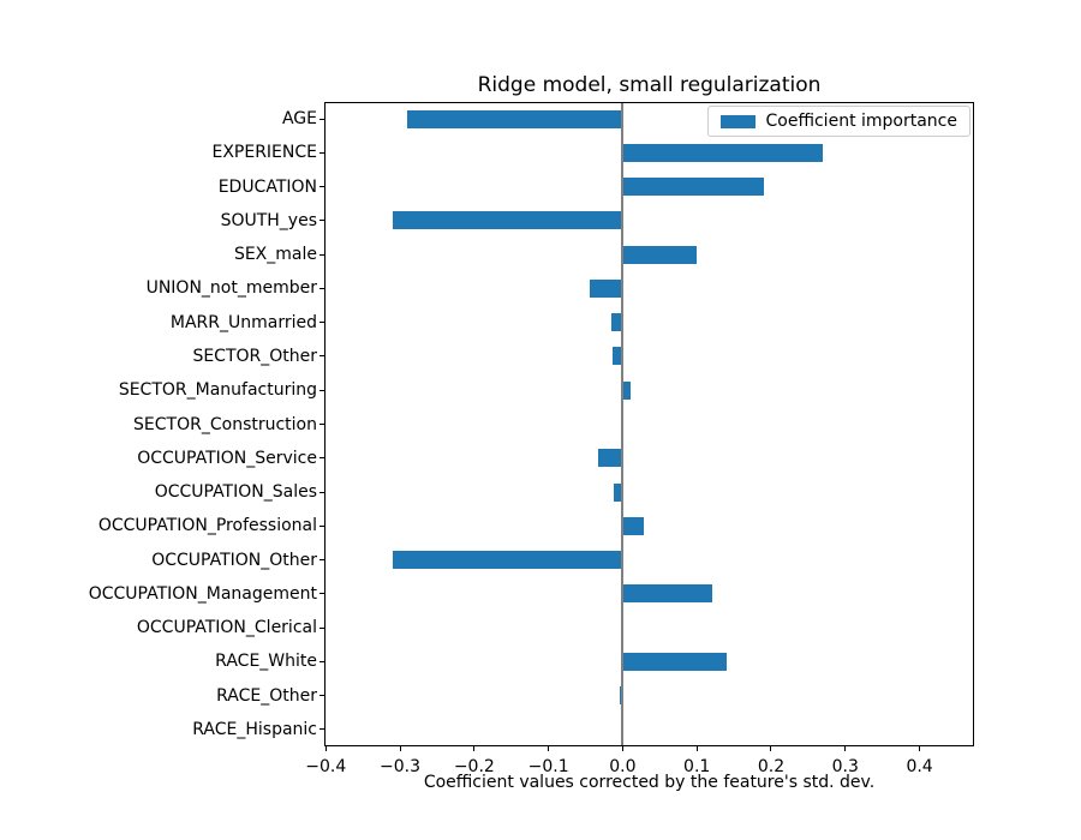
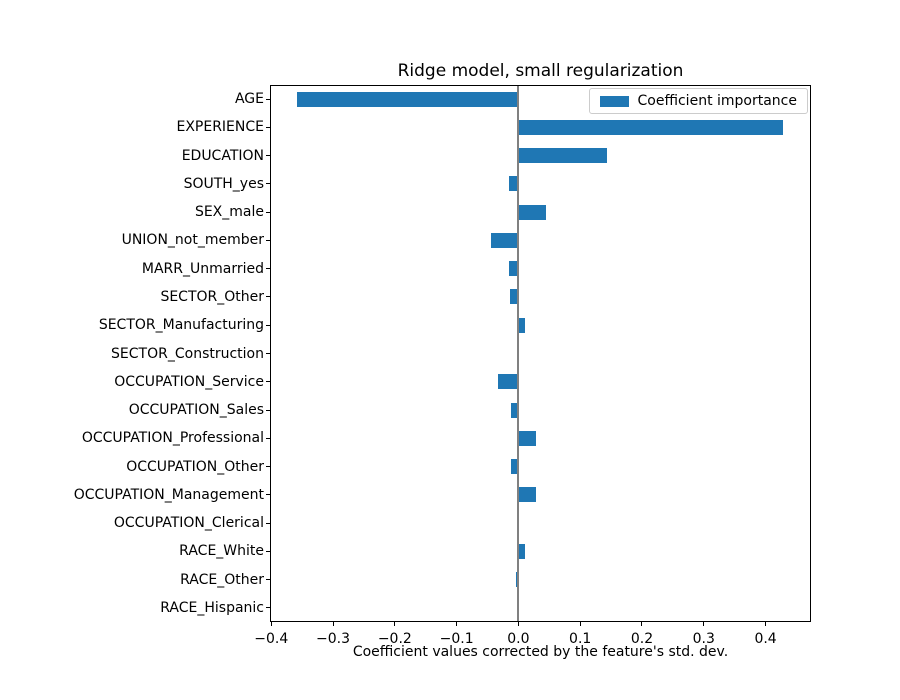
AGE: -0.29 -> -0.36
EXPERIENCE: 0.27 -> 0.43
EDUCATION: 0.19 -> 0.14
SOUTH_yes: -0.31 -> -0.01
SEX_male: 0.10 -> 0.04
OCCUPATION_Other: -0.31 -> -0.01
OCCUPATION_Management: 0.12 -> 0.03
RACE_White: 0.14 -> 0.01
